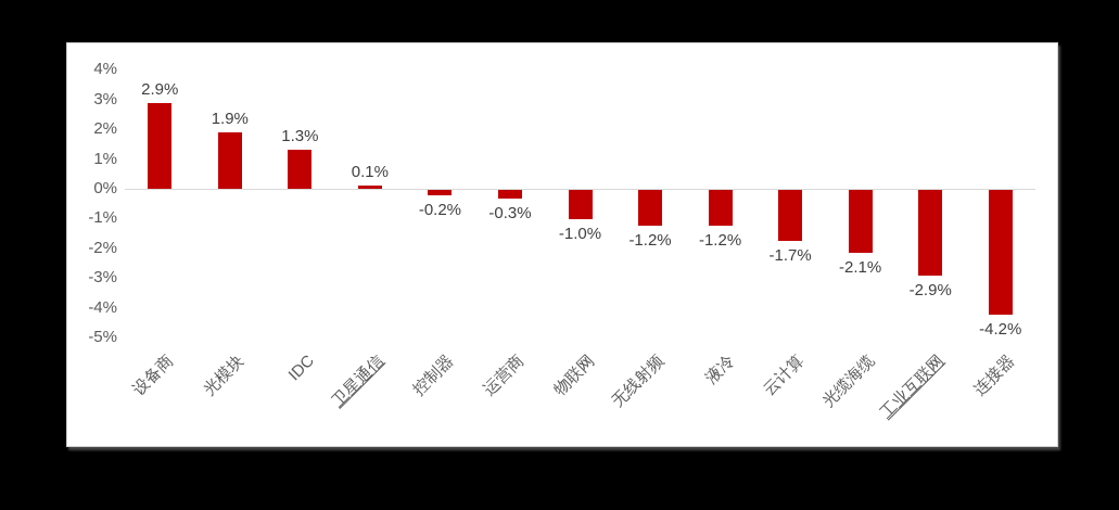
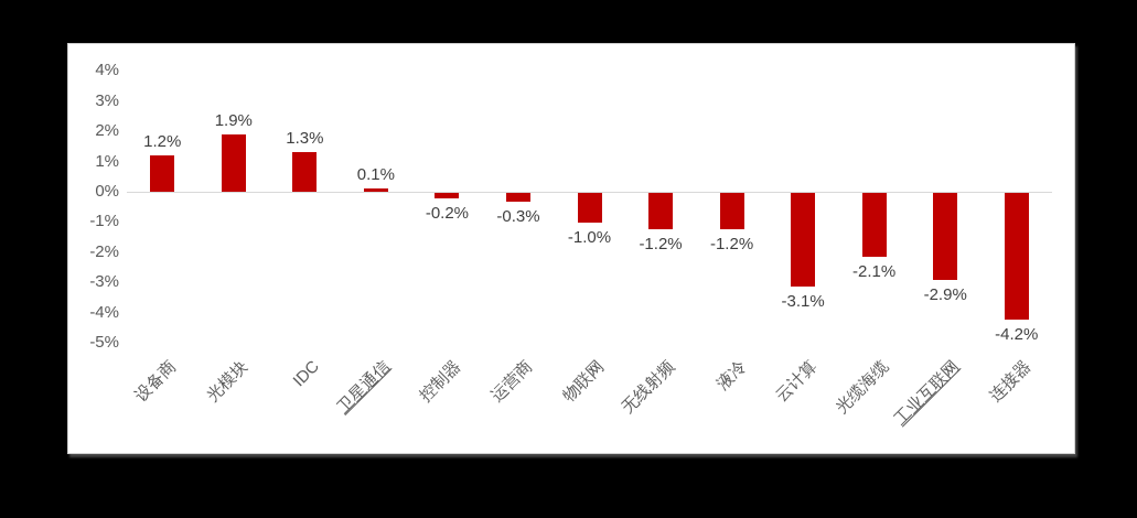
设备商: 2.9% -> 1.2%
云计算: -1.7% -> -3.1%
